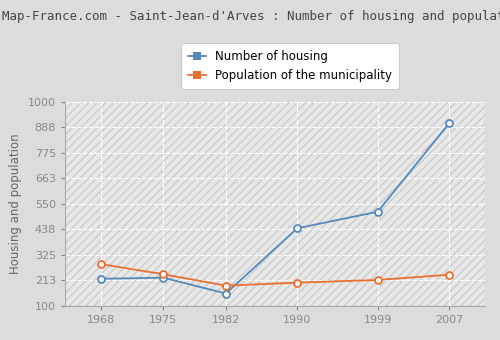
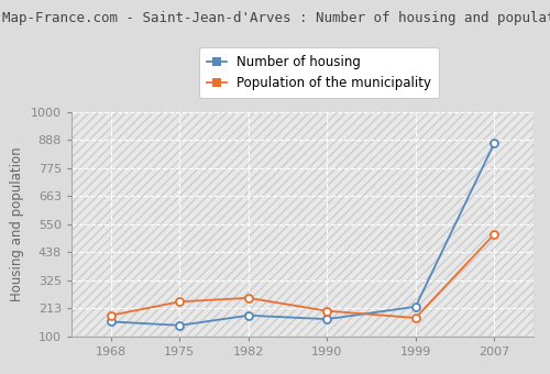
Number of housing/1968: 220 -> 160
Population of the municipality/1968: 285 -> 185
Number of housing/1975: 225 -> 145
Number of housing/1982: 155 -> 185
Population of the municipality/1982: 190 -> 255
Number of housing/1990: 443 -> 170
Number of housing/1999: 516 -> 220
Population of the municipality/1999: 215 -> 175
Number of housing/2007: 907 -> 875
Population of the municipality/2007: 238 -> 510
